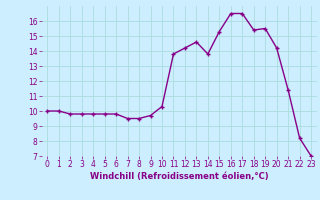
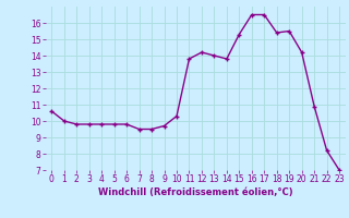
0: 10.0 -> 10.6
13: 14.6 -> 14.0
21: 11.4 -> 10.9
